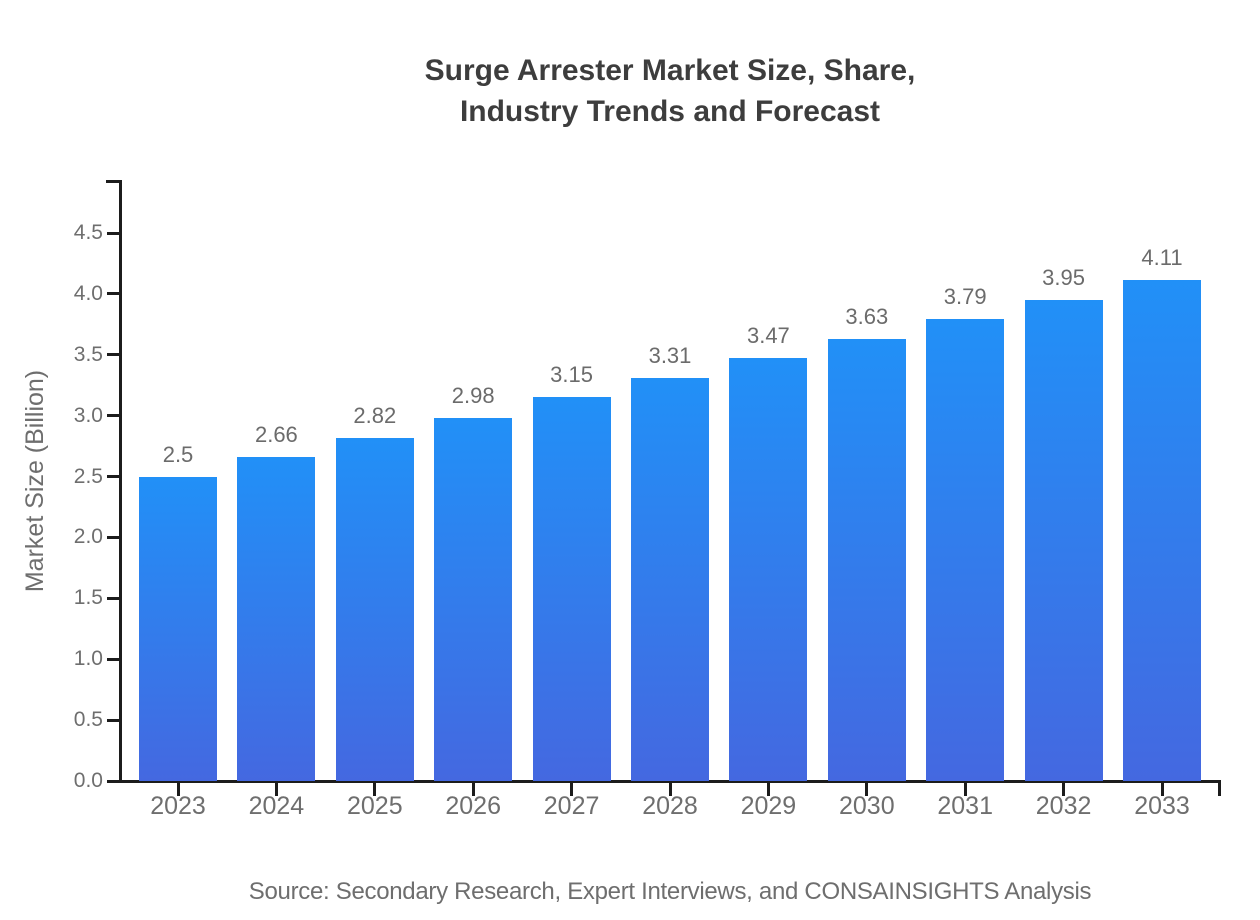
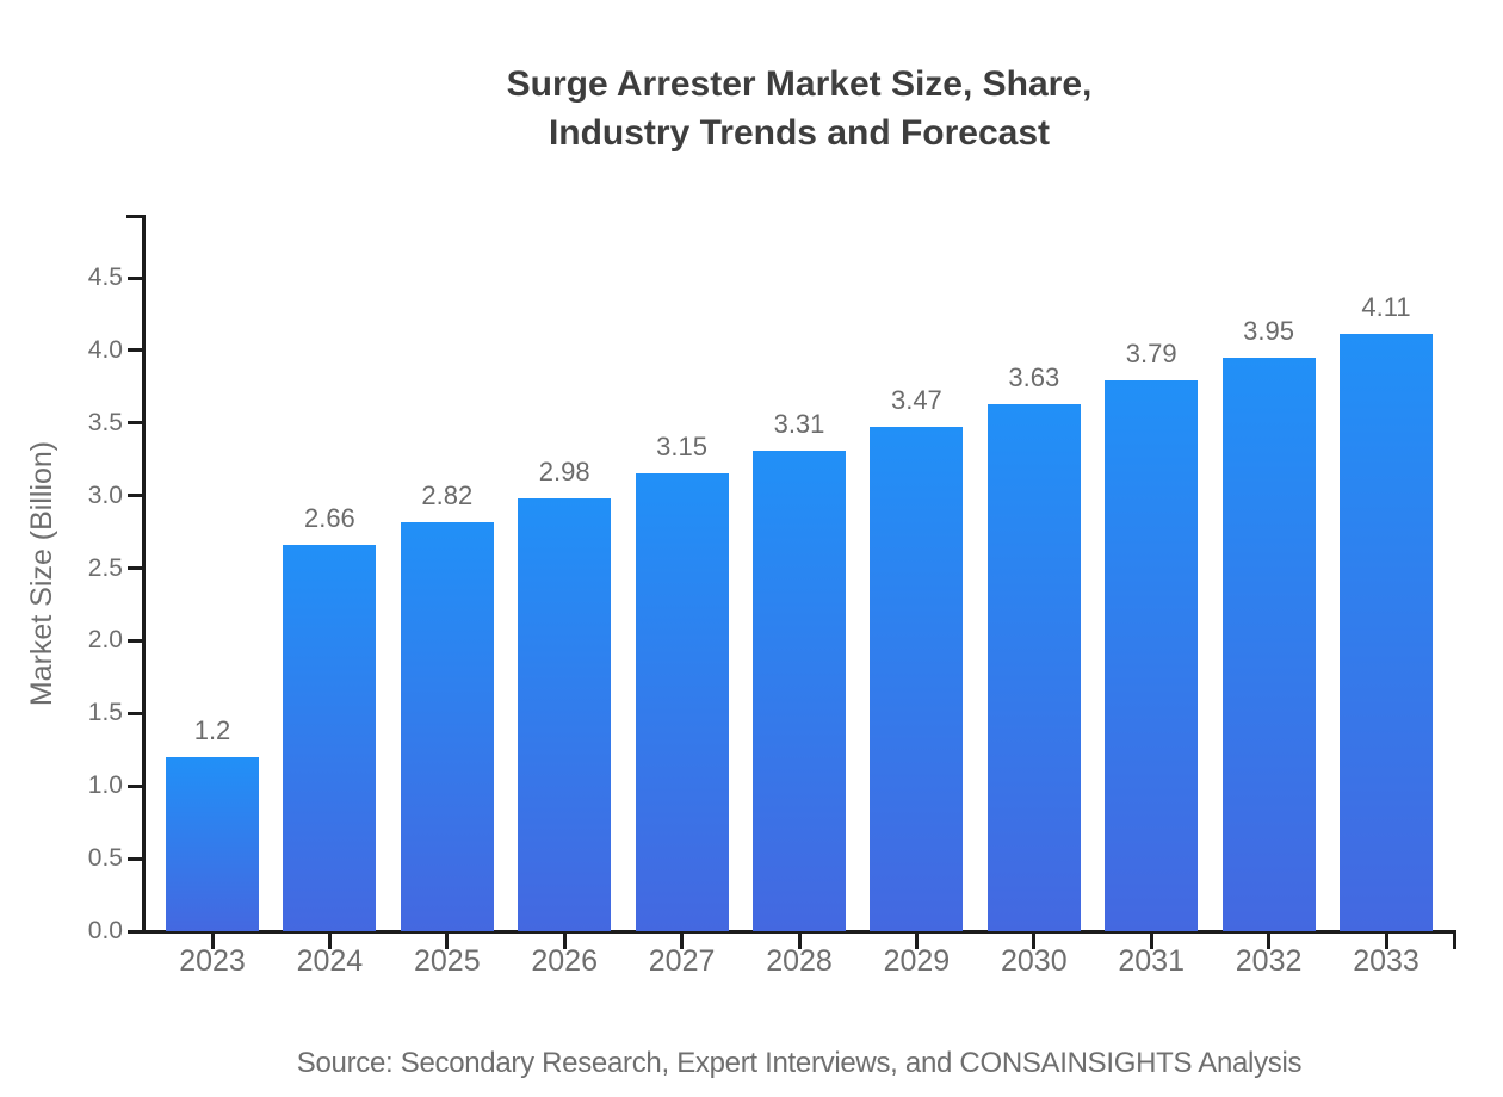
2023: 2.5 -> 1.2
